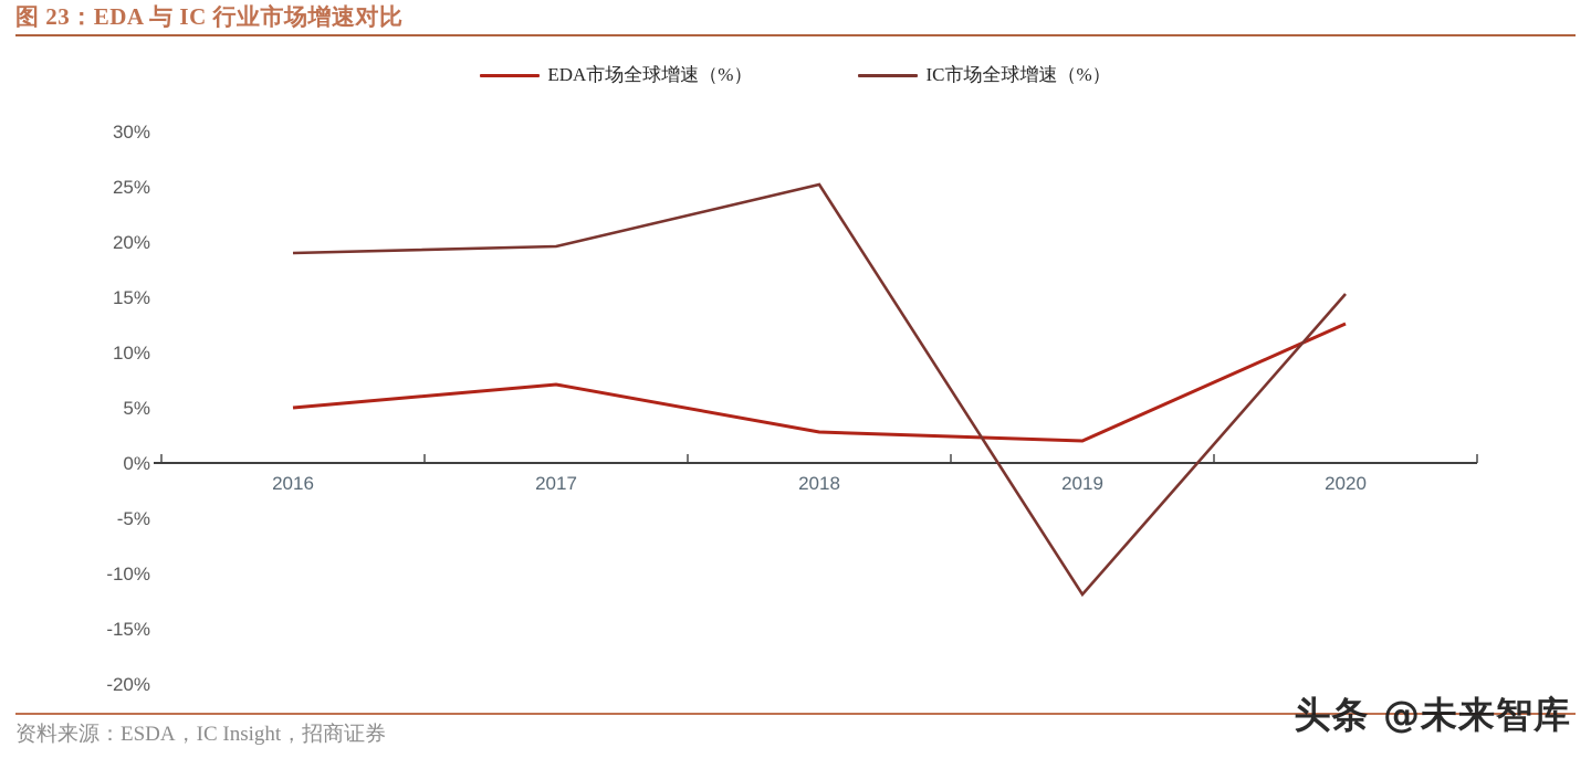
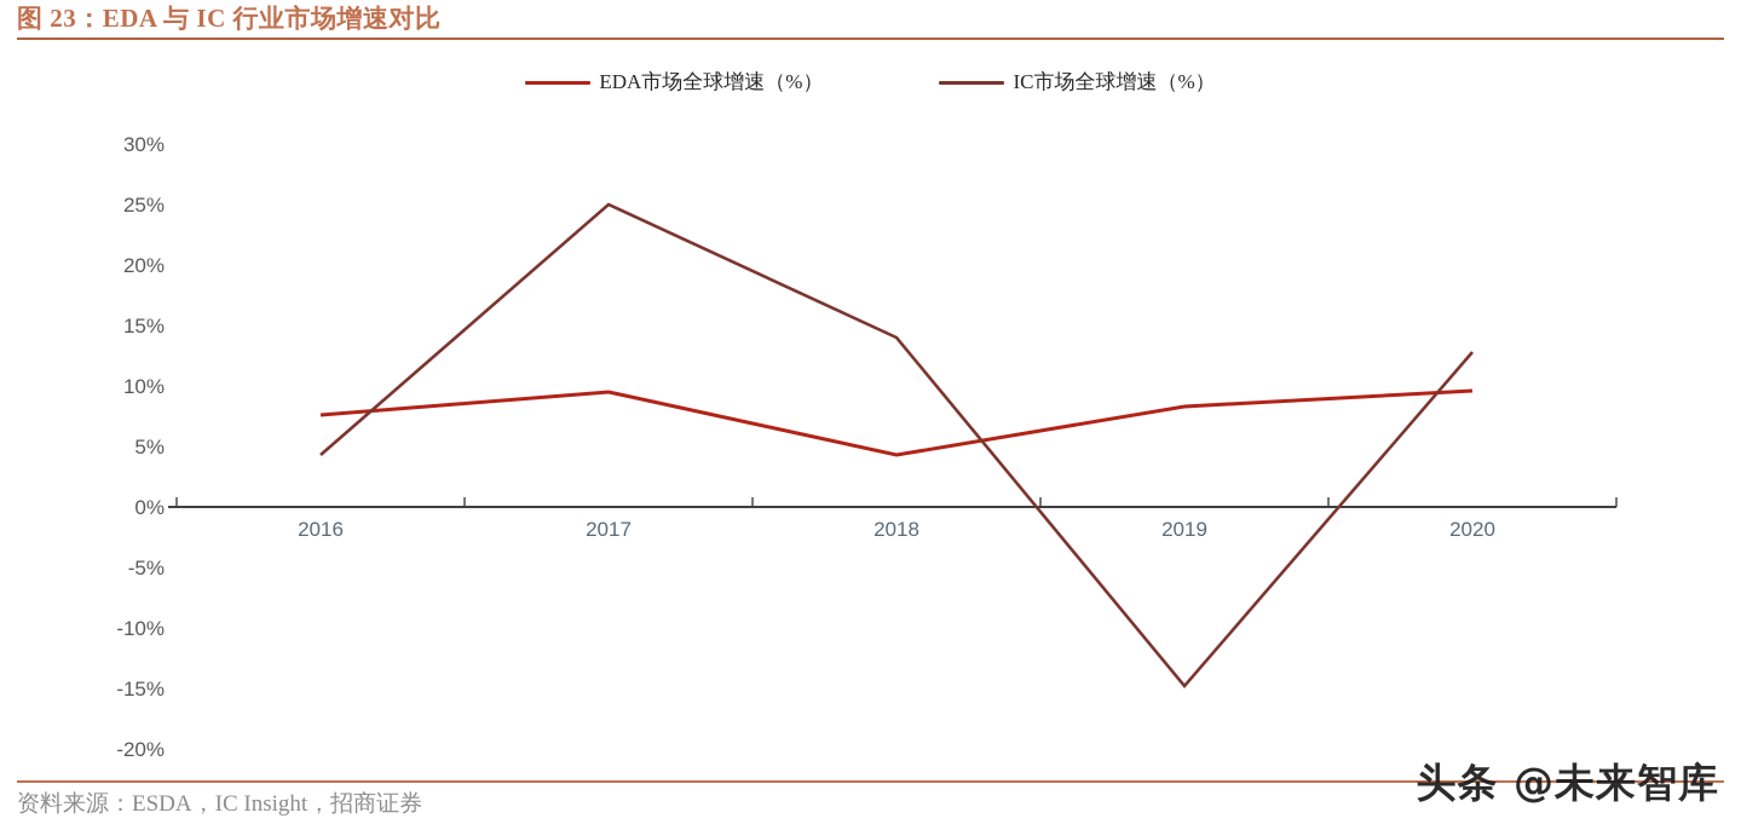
EDA市场全球增速（%）/2016: 5.0% -> 7.6%
IC市场全球增速（%）/2016: 19.0% -> 4.3%
EDA市场全球增速（%）/2017: 7.1% -> 9.5%
IC市场全球增速（%）/2017: 19.6% -> 25.0%
EDA市场全球增速（%）/2018: 2.8% -> 4.3%
IC市场全球增速（%）/2018: 25.2% -> 14.0%
EDA市场全球增速（%）/2019: 2.0% -> 8.3%
IC市场全球增速（%）/2019: -11.9% -> -14.8%
EDA市场全球增速（%）/2020: 12.6% -> 9.6%
IC市场全球增速（%）/2020: 15.3% -> 12.8%
